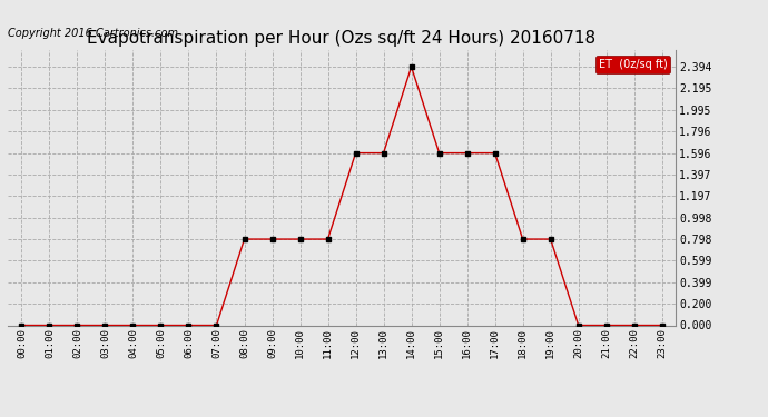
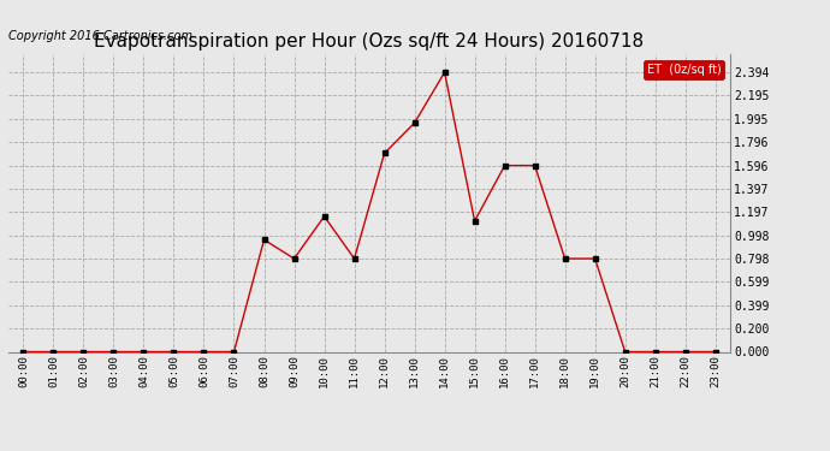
08:00: 0.80 -> 0.96
10:00: 0.80 -> 1.16
12:00: 1.60 -> 1.70
13:00: 1.60 -> 1.96
15:00: 1.60 -> 1.12
